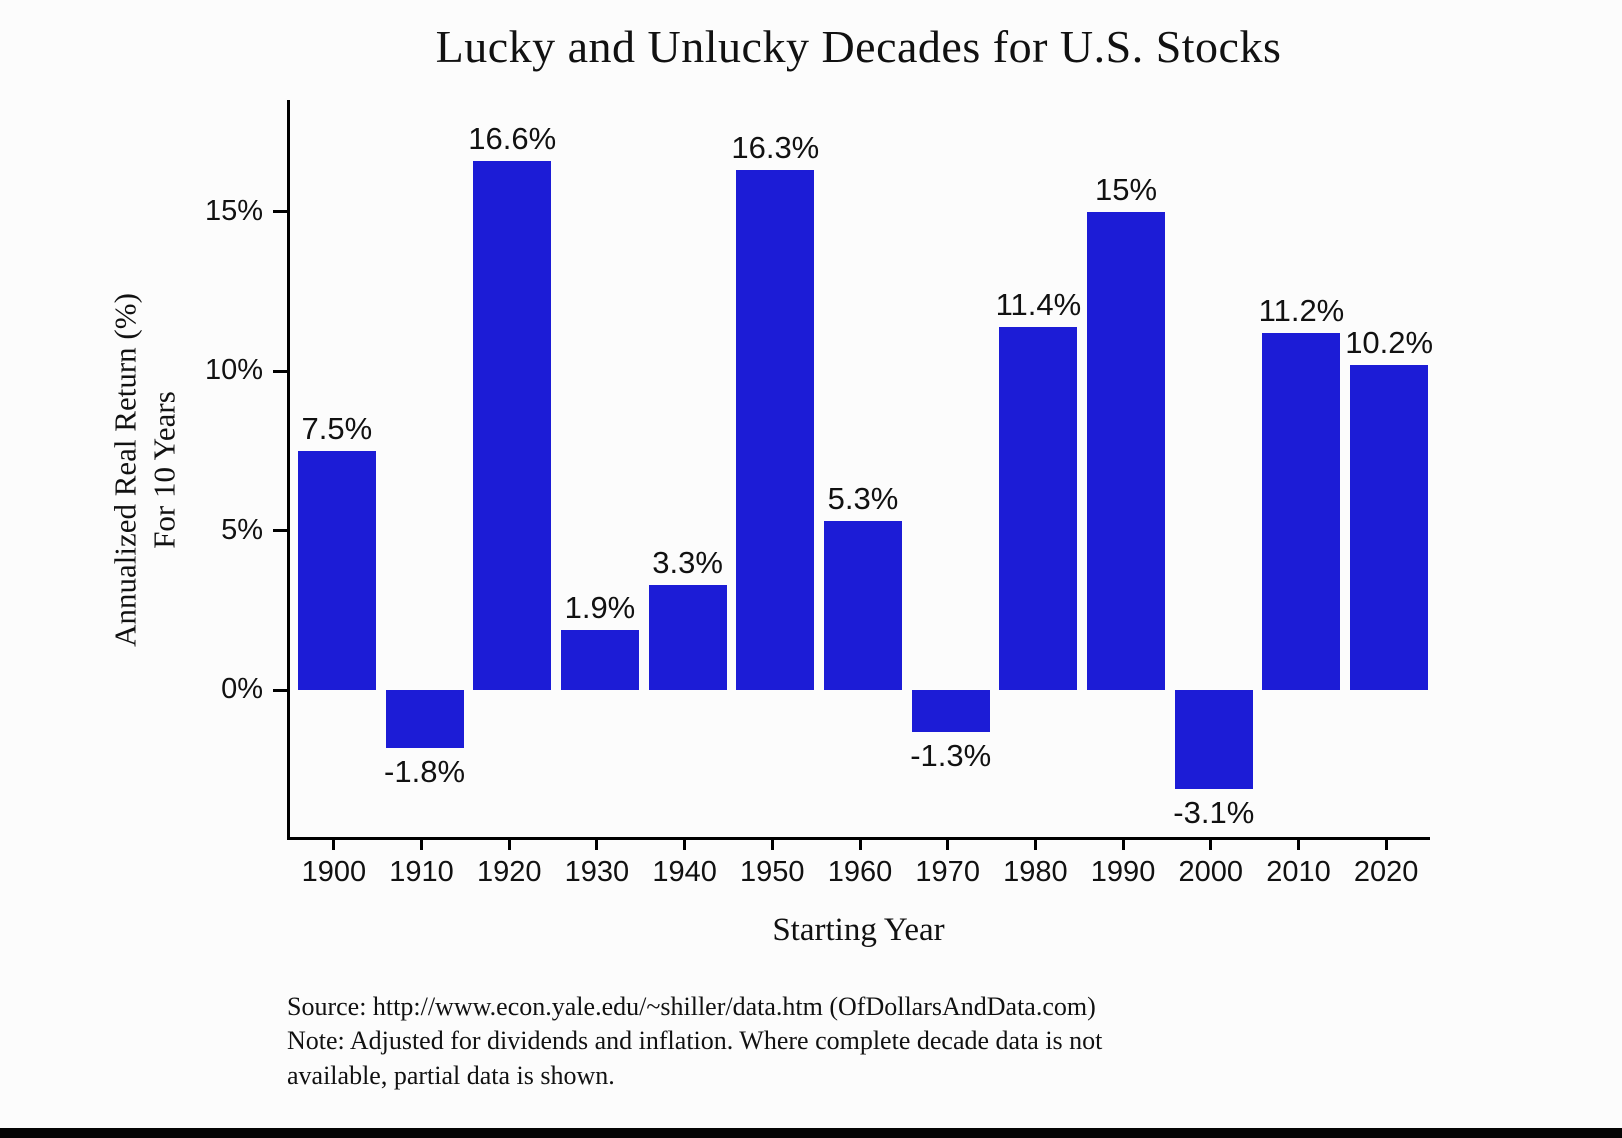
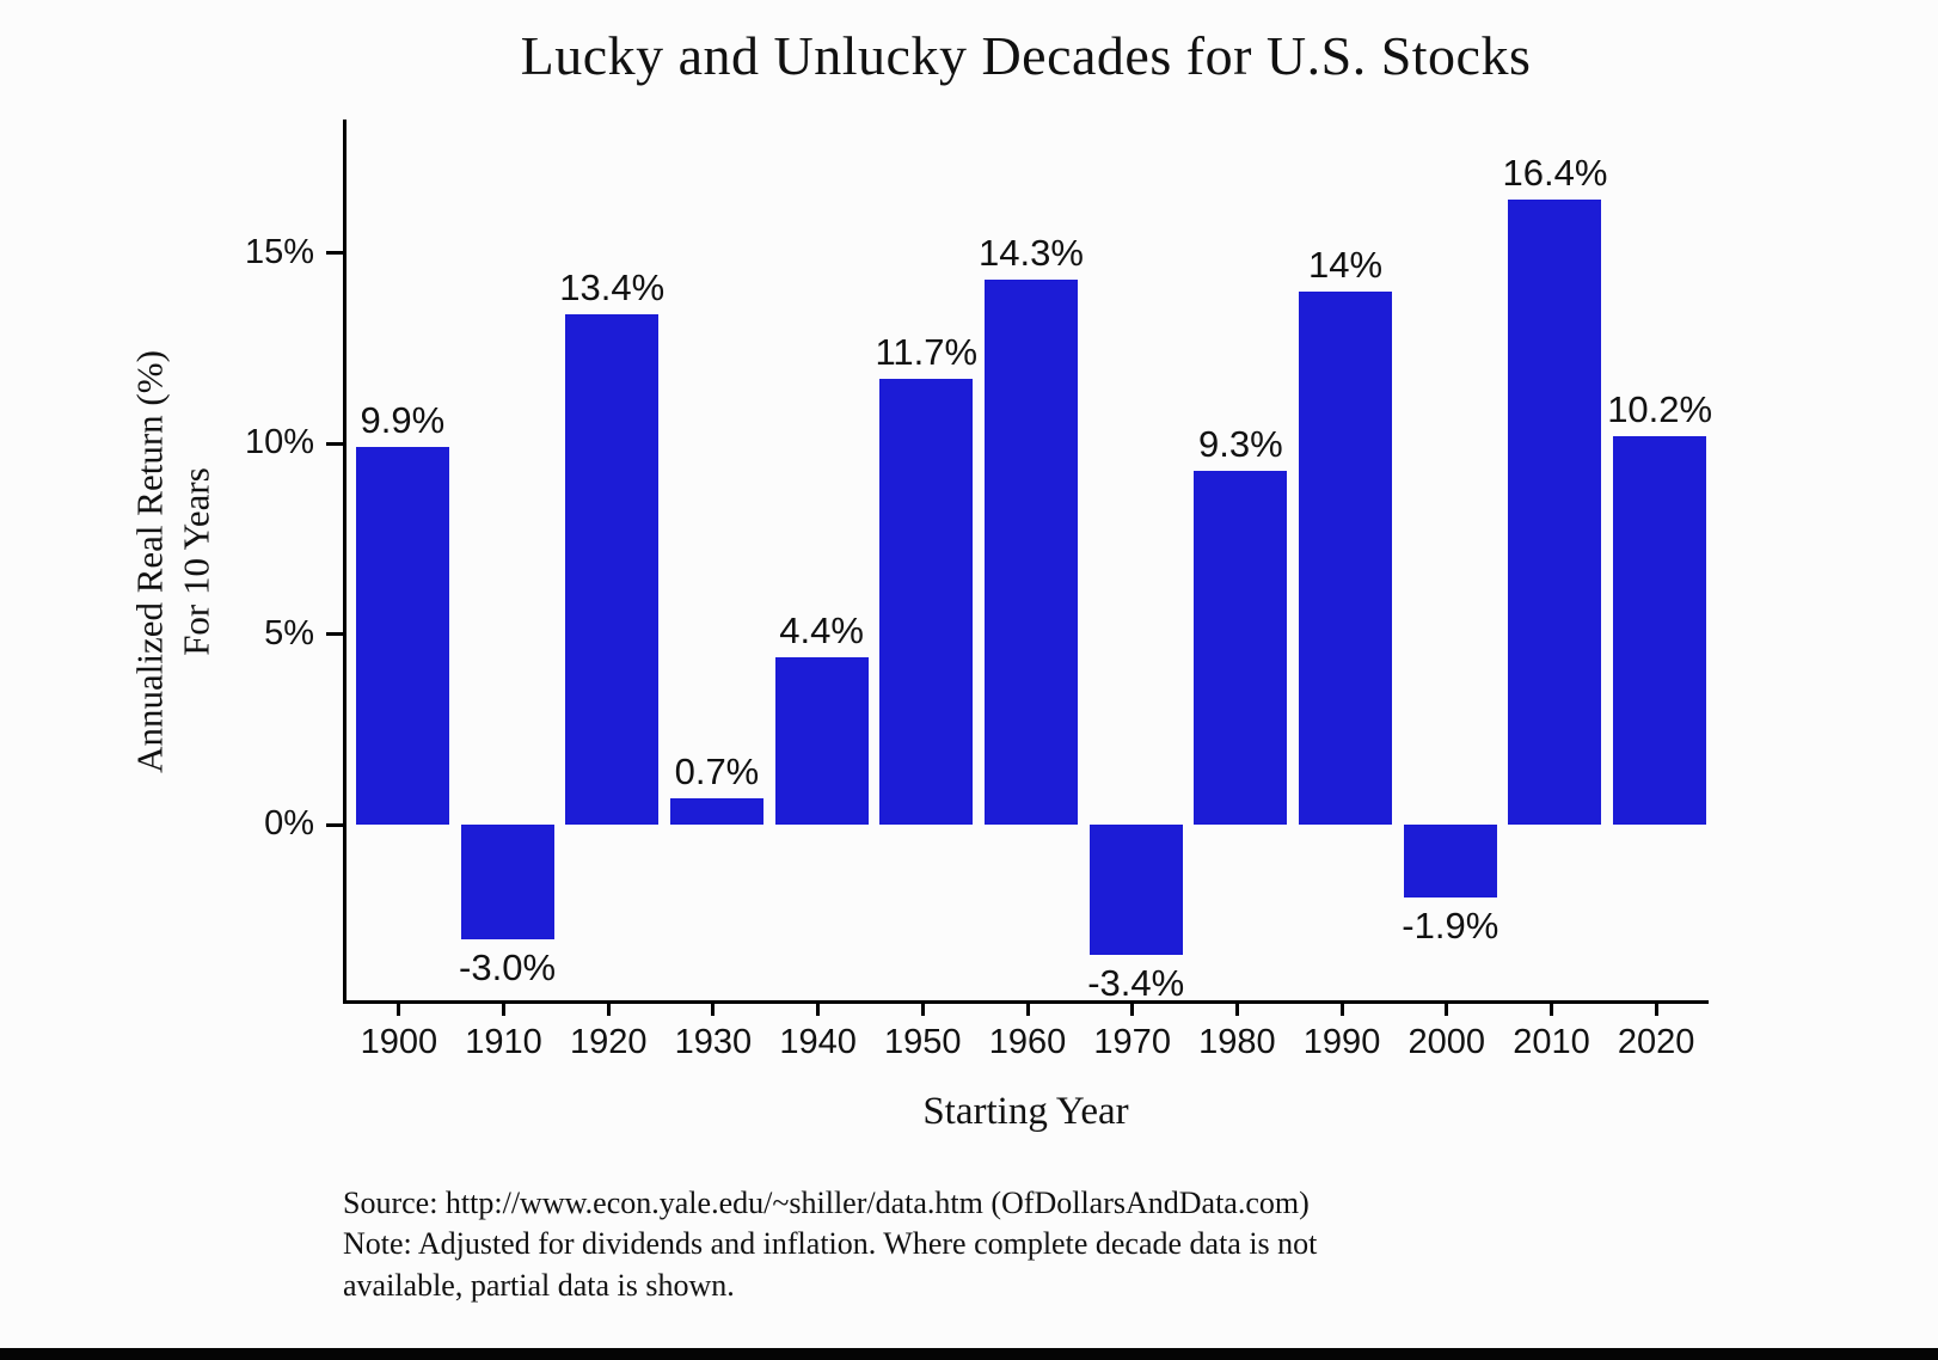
1900: 7.5% -> 9.9%
1910: -1.8% -> -3.0%
1920: 16.6% -> 13.4%
1930: 1.9% -> 0.7%
1940: 3.3% -> 4.4%
1950: 16.3% -> 11.7%
1960: 5.3% -> 14.3%
1970: -1.3% -> -3.4%
1980: 11.4% -> 9.3%
1990: 15% -> 14%
2000: -3.1% -> -1.9%
2010: 11.2% -> 16.4%
